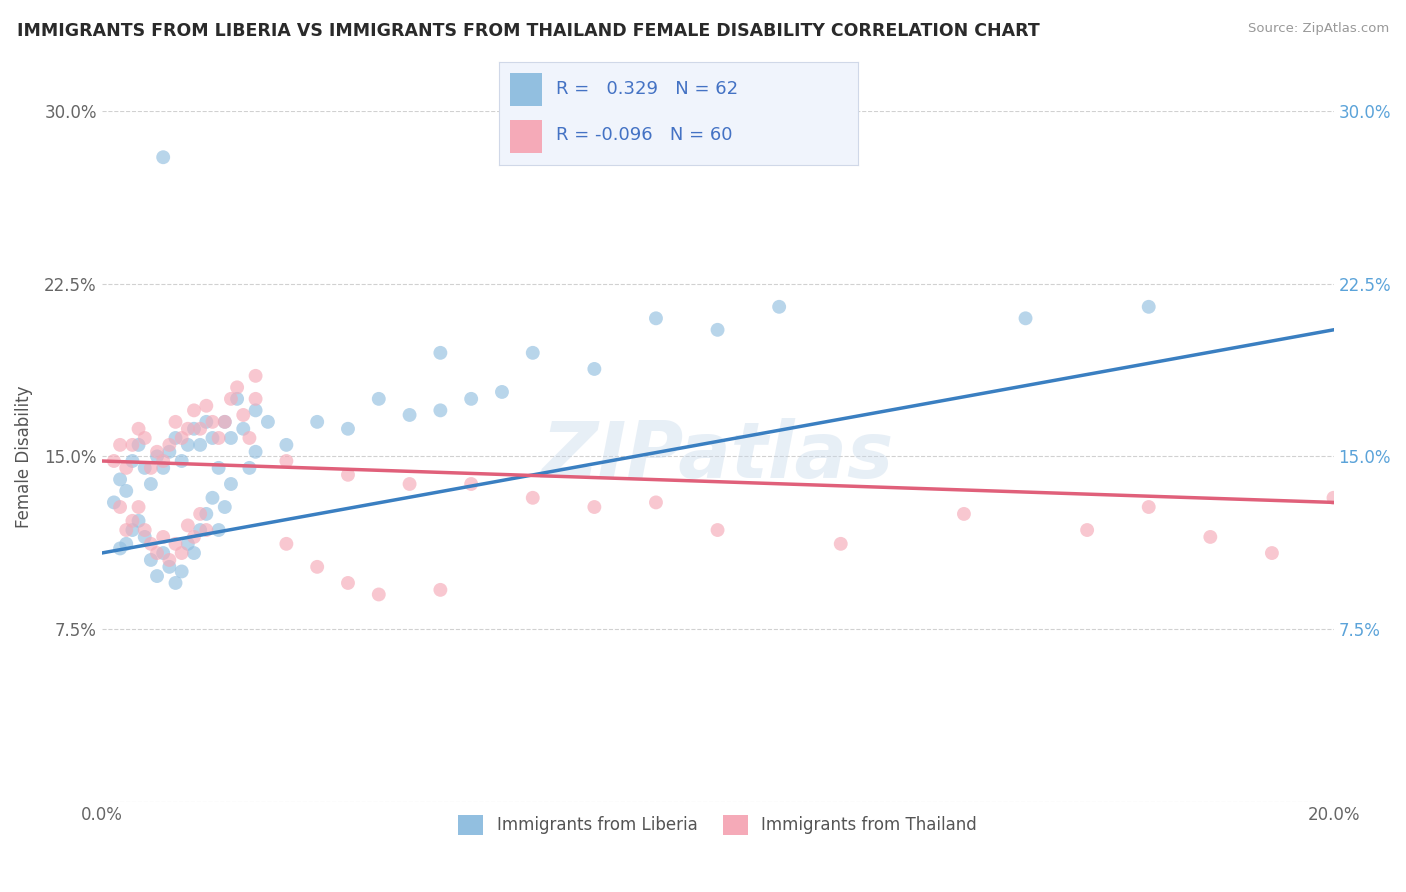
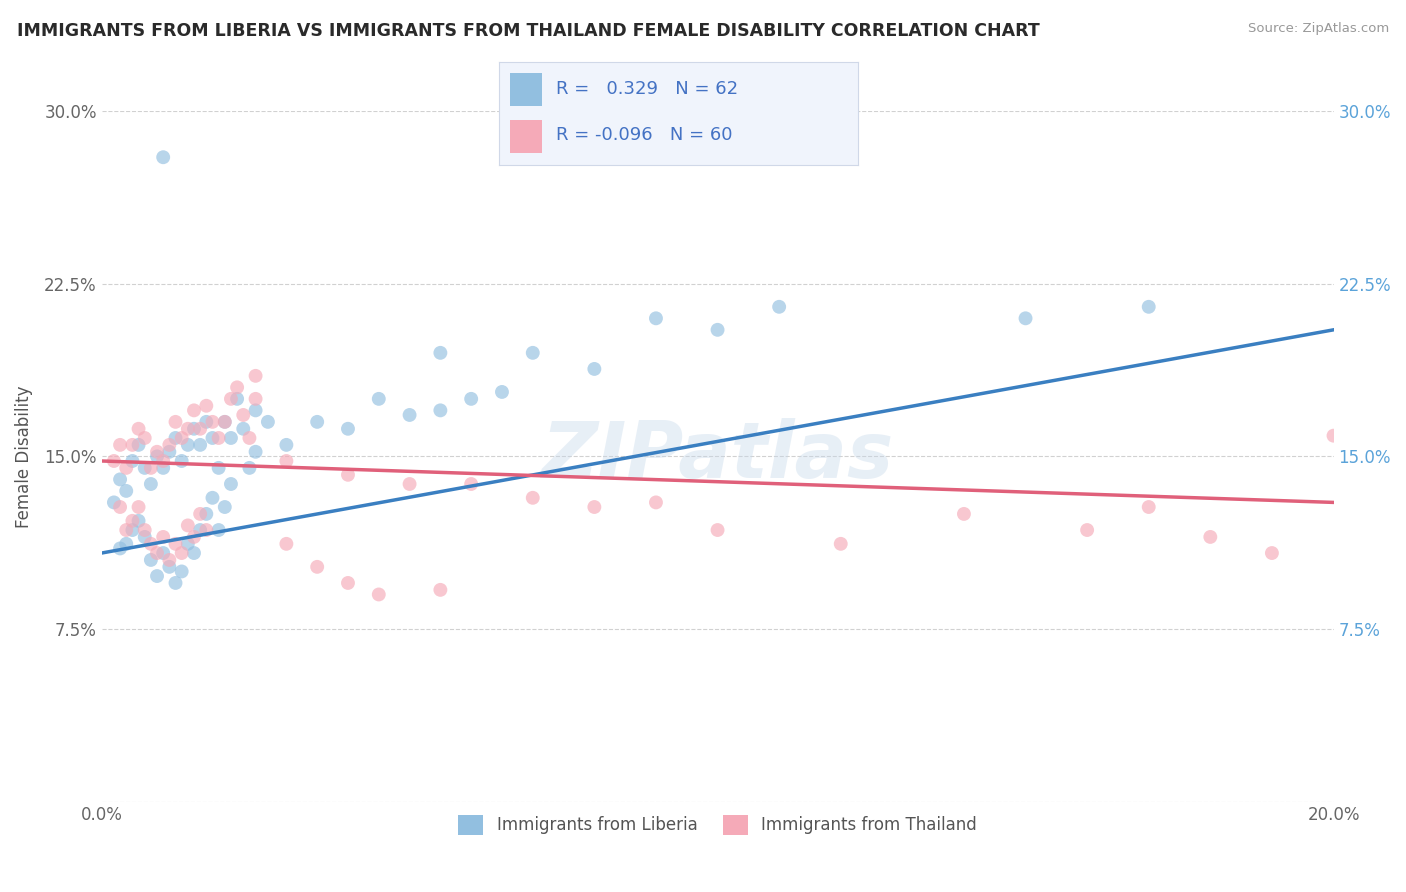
Immigrants from Thailand/20.0%: 13.2% -> 15.9%
